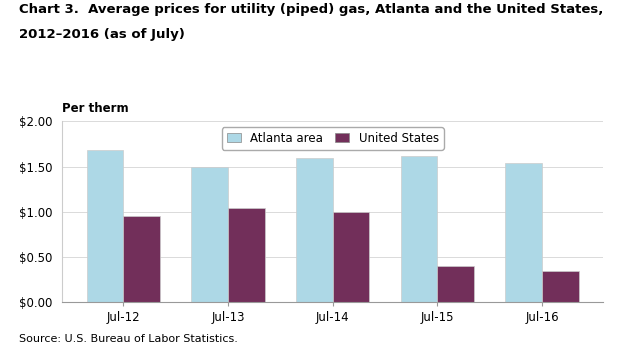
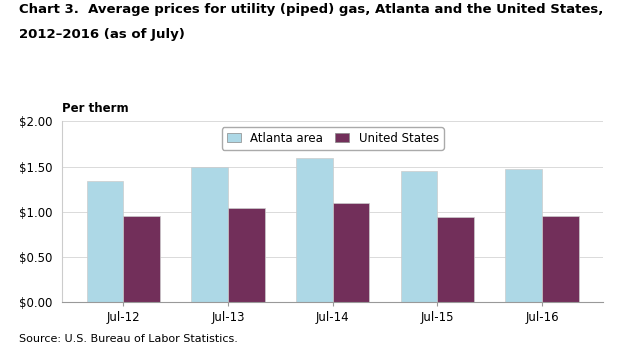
Atlanta area/Jul-12: $1.68 -> $1.34
United States/Jul-14: $1.00 -> $1.10
Atlanta area/Jul-15: $1.62 -> $1.45
United States/Jul-15: $0.40 -> $0.94
Atlanta area/Jul-16: $1.54 -> $1.47
United States/Jul-16: $0.34 -> $0.95
